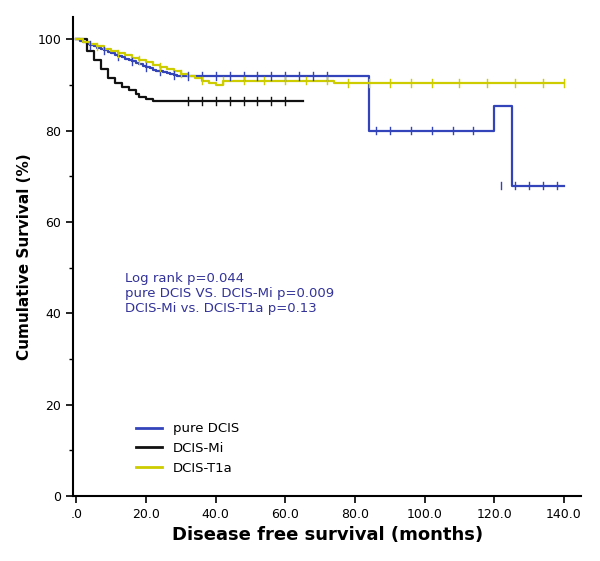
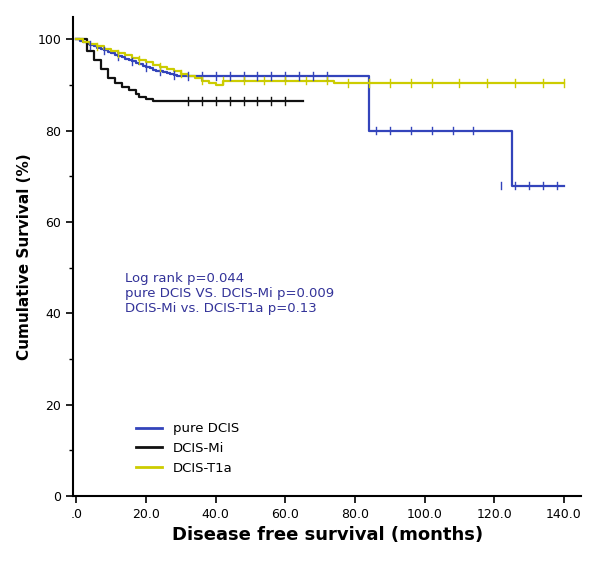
pure DCIS/120.0: 85.5 -> 80.0
